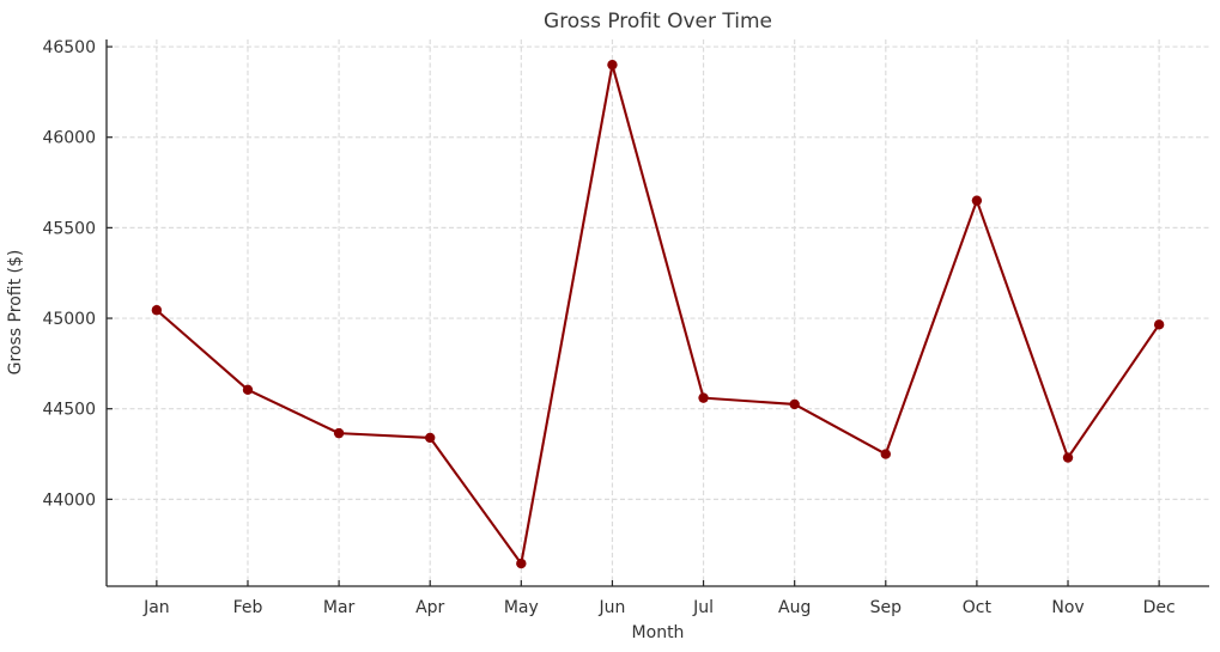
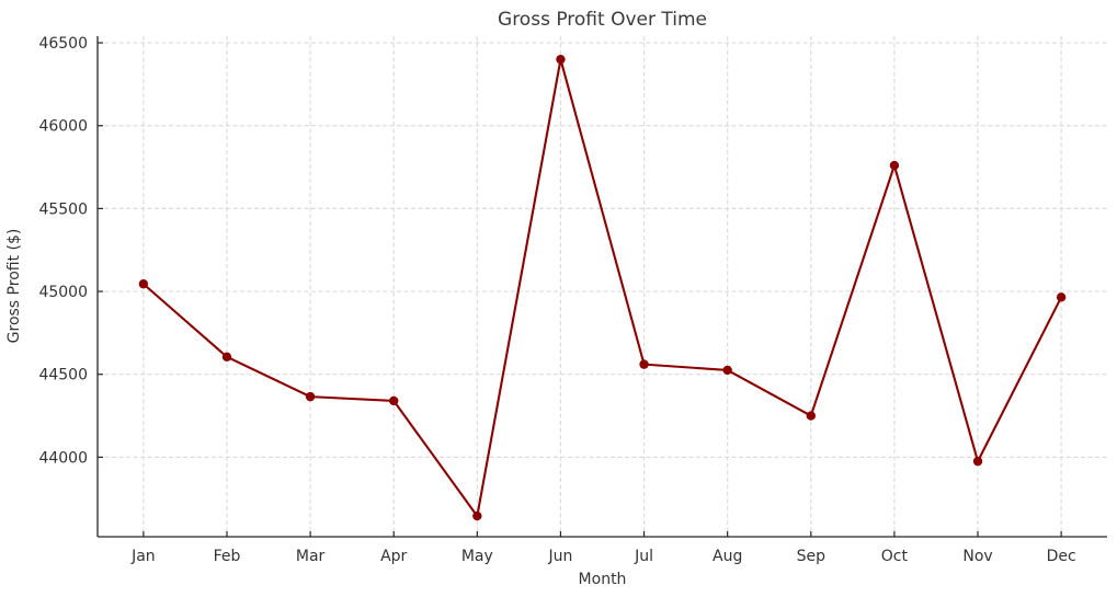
Oct: 45650 -> 45760
Nov: 44230 -> 43980
